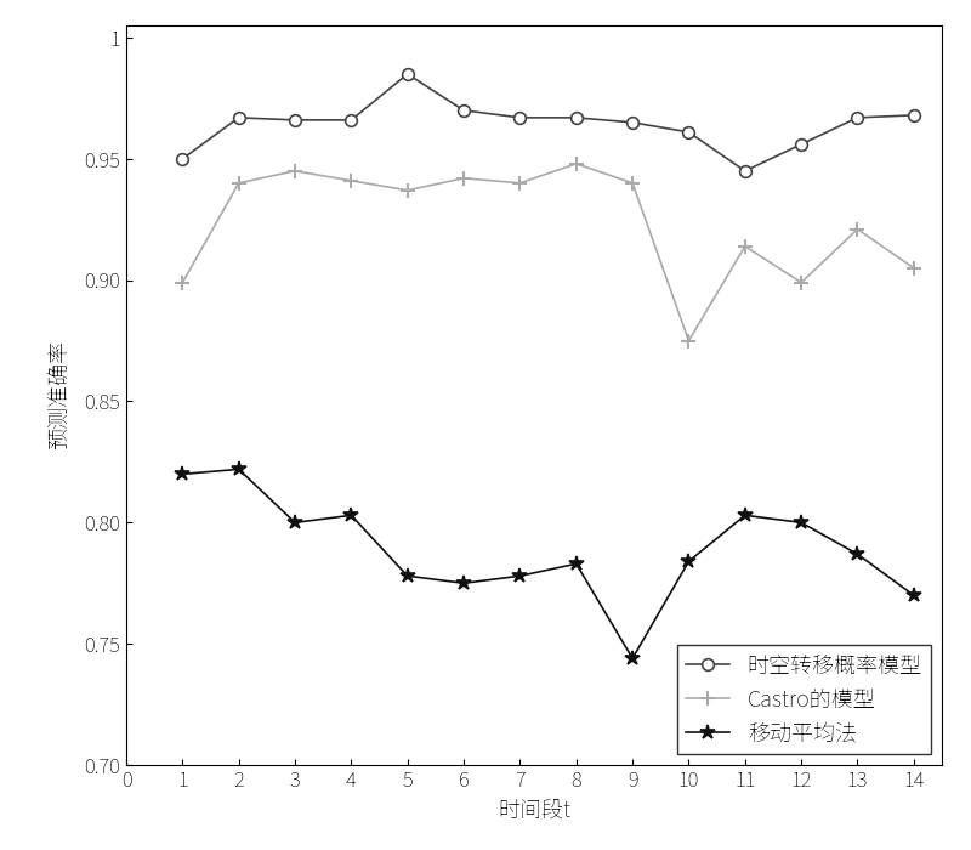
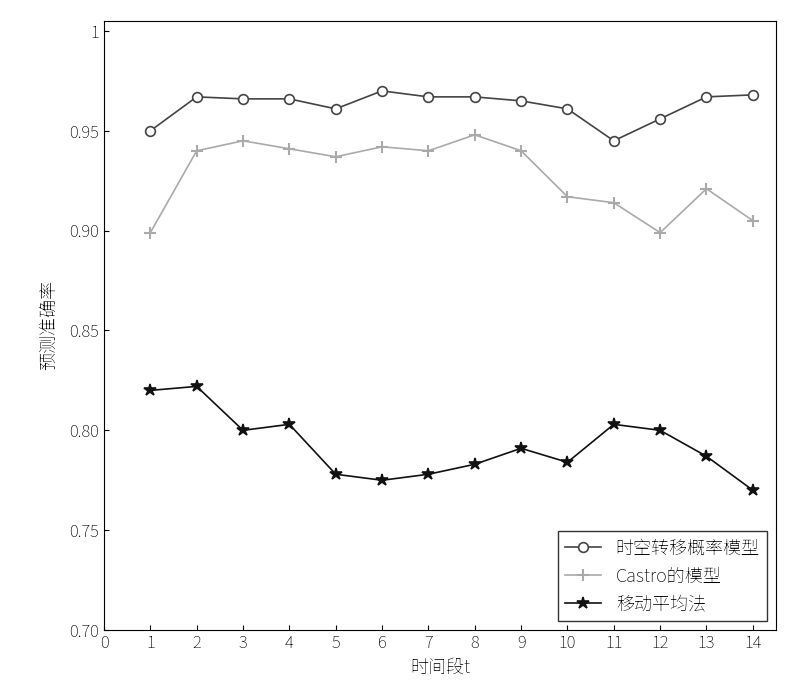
时空转移概率模型/5: 0.985 -> 0.961
移动平均法/9: 0.744 -> 0.791
Castro的模型/10: 0.875 -> 0.917
